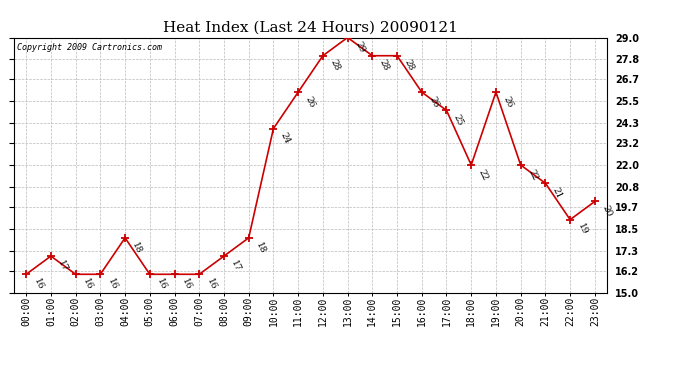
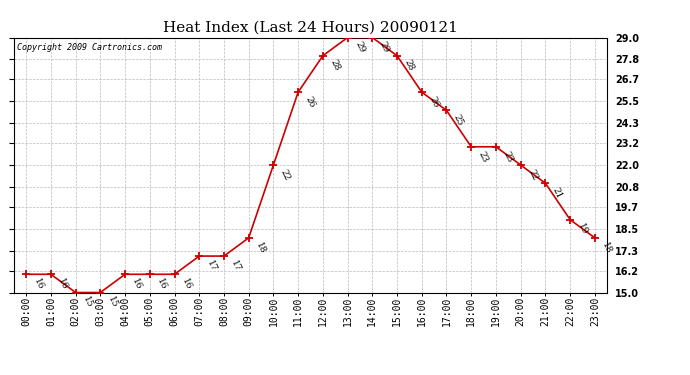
01:00: 17 -> 16
02:00: 16 -> 15
03:00: 16 -> 15
04:00: 18 -> 16
07:00: 16 -> 17
10:00: 24 -> 22
14:00: 28 -> 29
18:00: 22 -> 23
19:00: 26 -> 23
23:00: 20 -> 18
